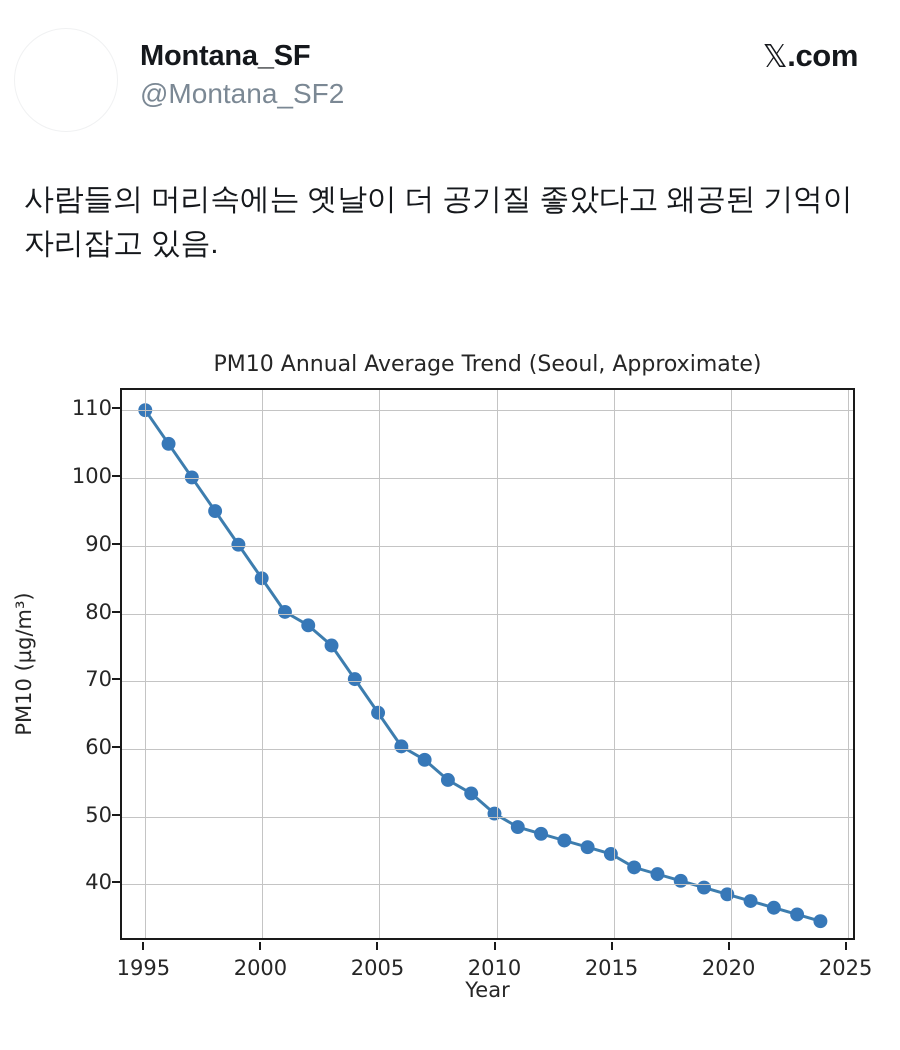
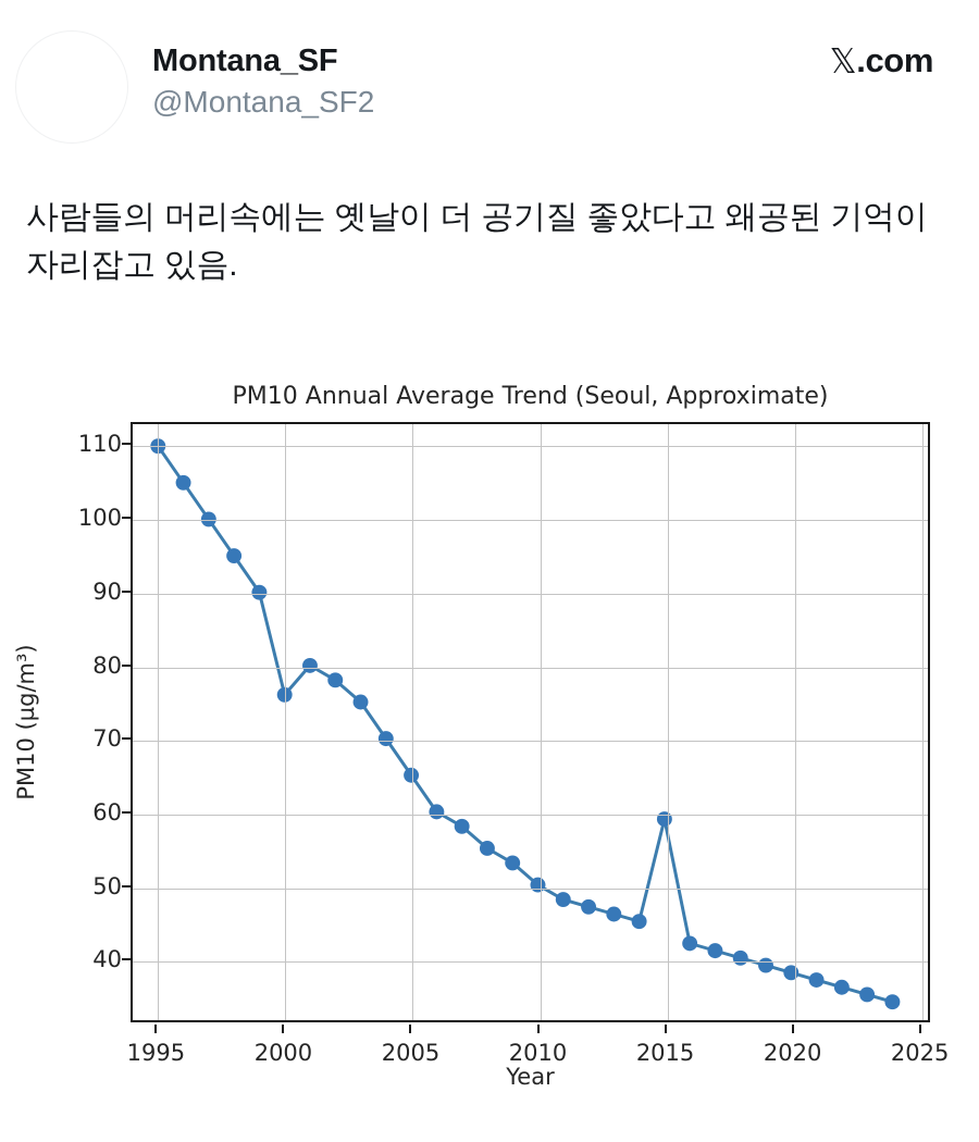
2000: 85 -> 76
2015: 44 -> 59
